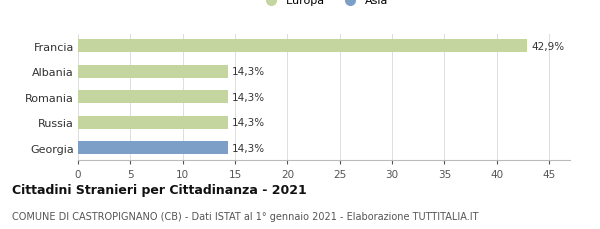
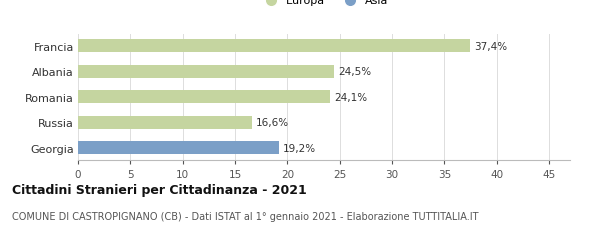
Francia: 42,9% -> 37,4%
Albania: 14,3% -> 24,5%
Romania: 14,3% -> 24,1%
Russia: 14,3% -> 16,6%
Georgia: 14,3% -> 19,2%
